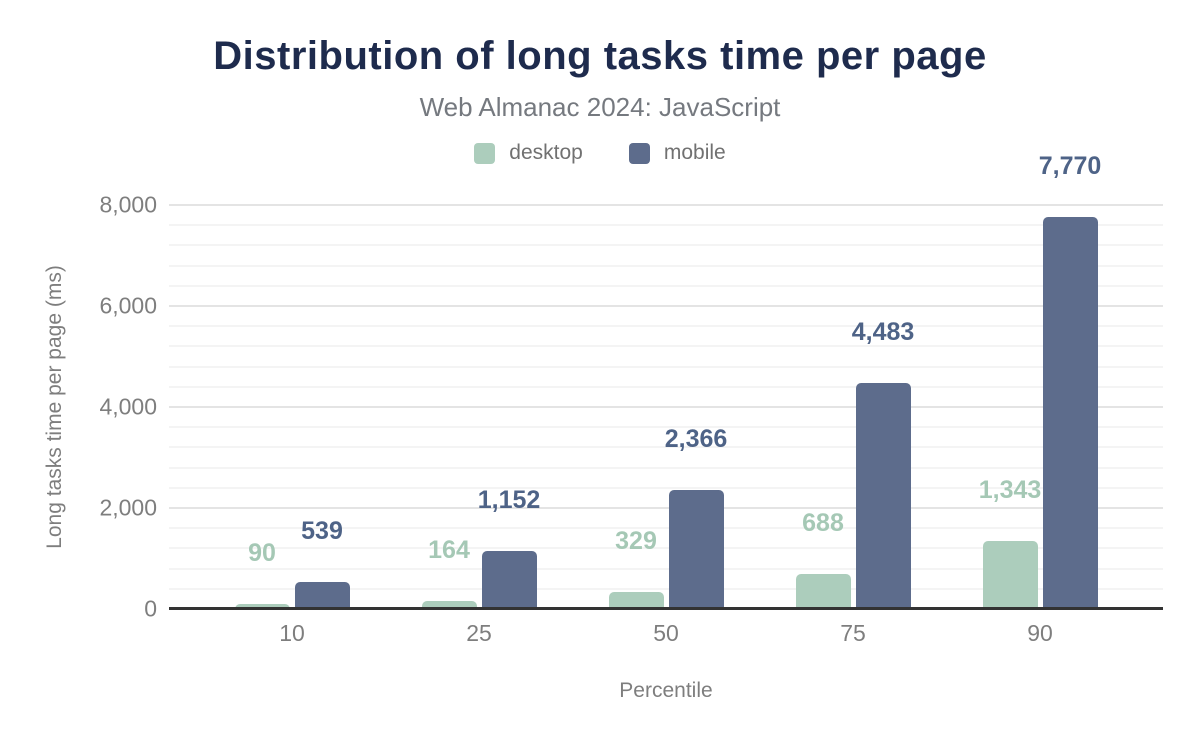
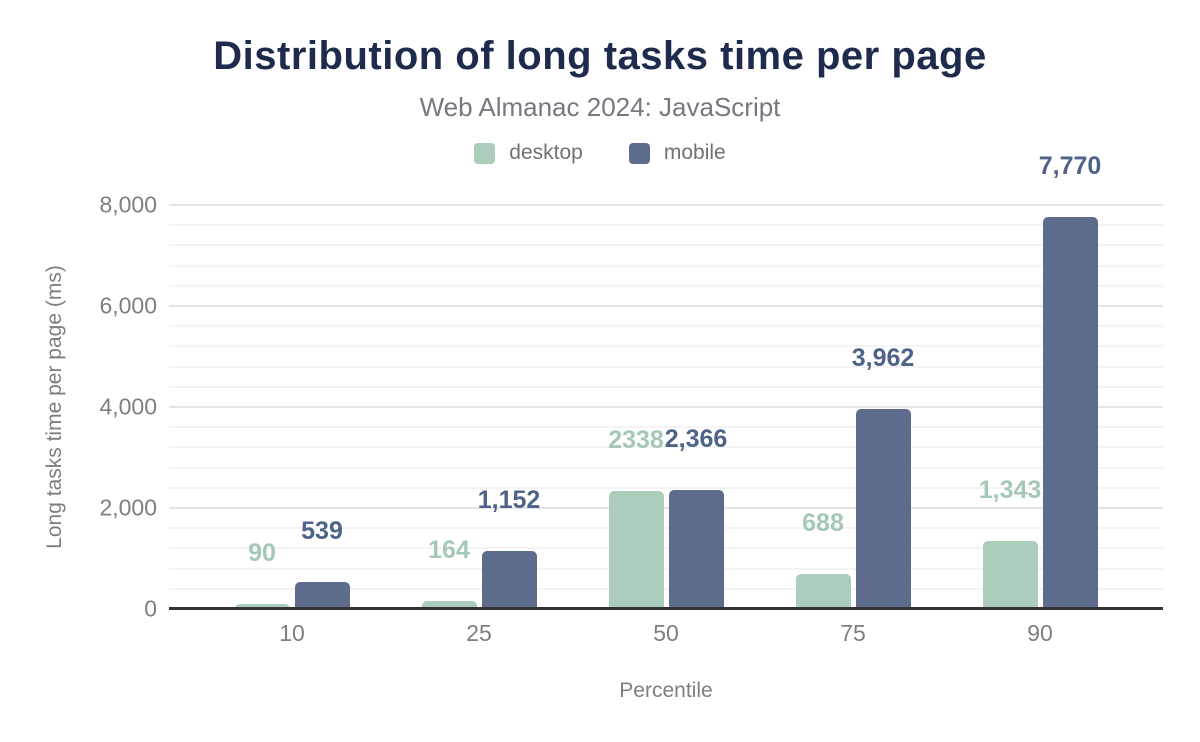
desktop/50: 329 -> 2338
mobile/75: 4,483 -> 3,962
